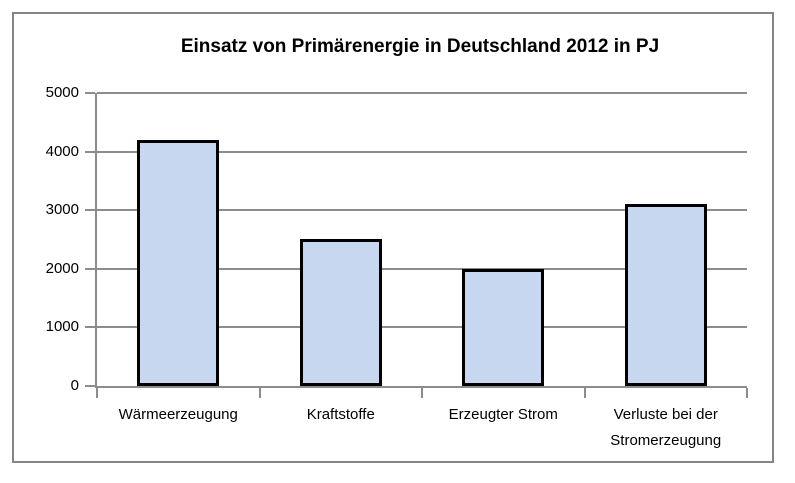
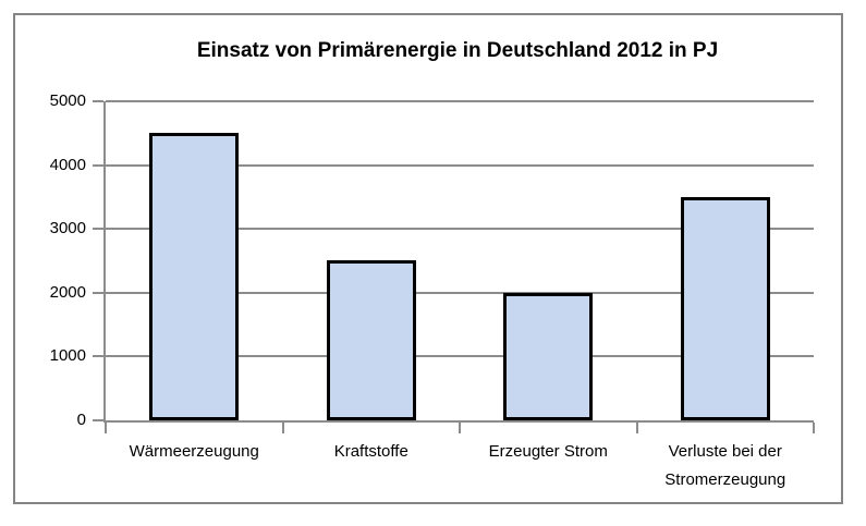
Wärmeerzeugung: 4200 -> 4500
Verluste bei der Stromerzeugung: 3100 -> 3500
